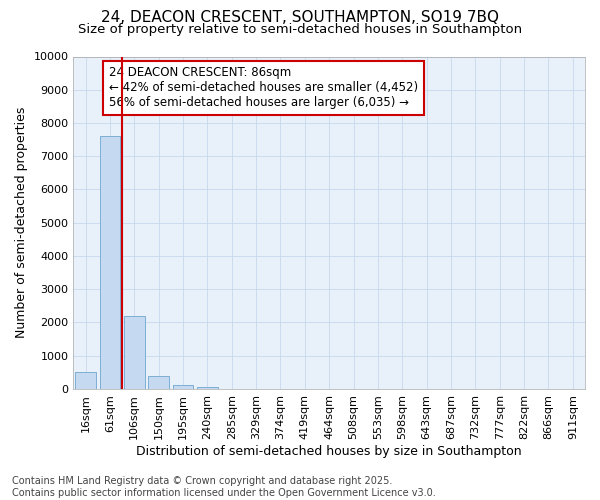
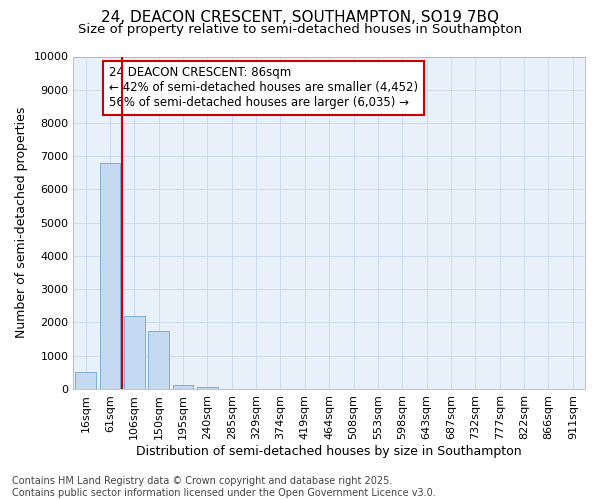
61sqm: 7600 -> 6800
150sqm: 380 -> 1750
